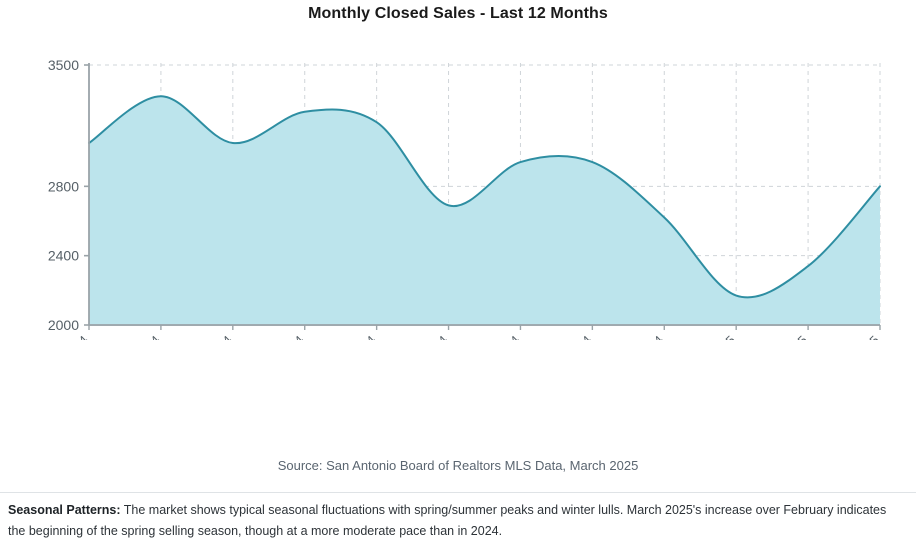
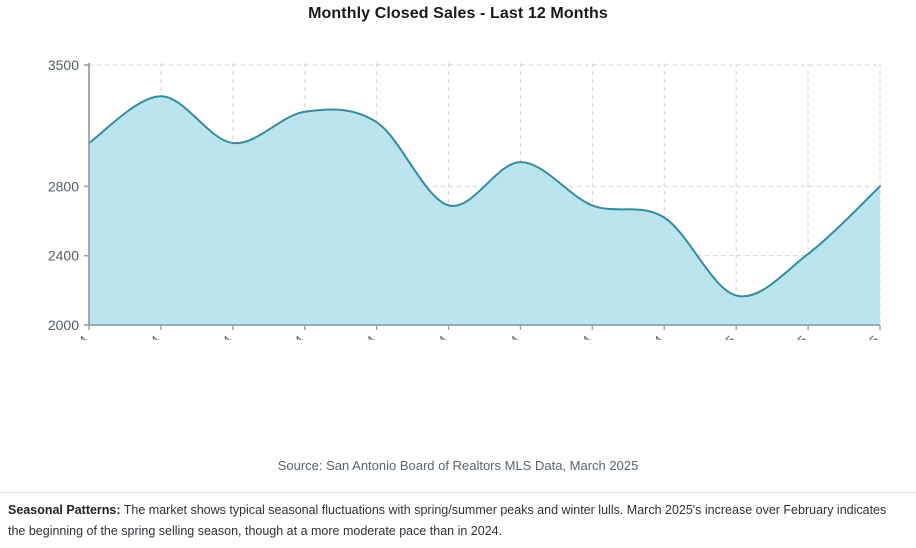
Nov 24: 2940 -> 2690
Feb 25: 2340 -> 2410
